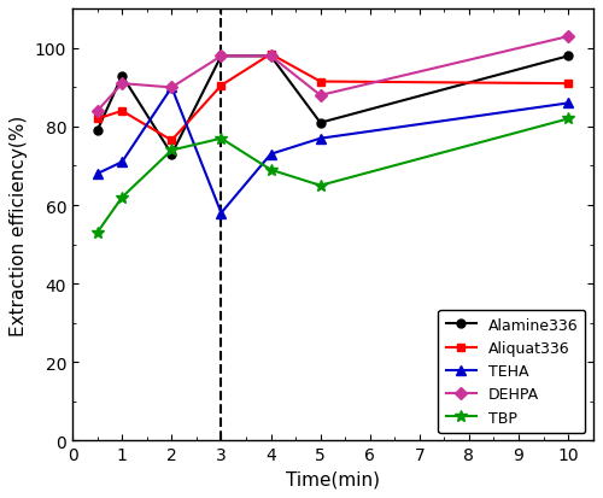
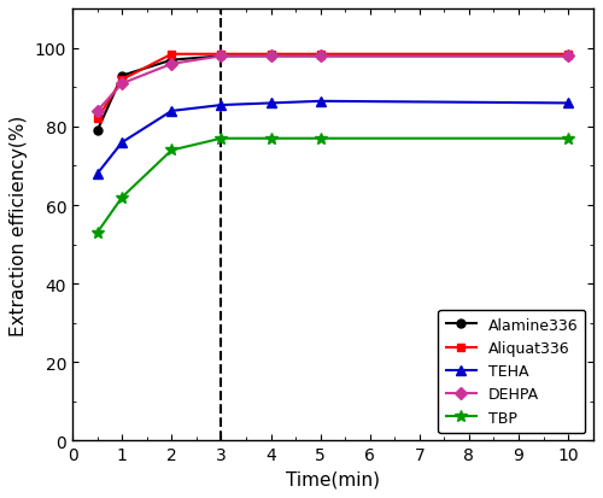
Aliquat336/1: 84.0 -> 92.0
TEHA/1: 71.0 -> 76.0
Alamine336/2: 73 -> 97
Aliquat336/2: 76.5 -> 98.5
TEHA/2: 90.0 -> 84.0
DEHPA/2: 90 -> 96
Aliquat336/3: 90.5 -> 98.5
TEHA/3: 58.0 -> 85.5
TEHA/4: 73.0 -> 86.0
TBP/4: 69 -> 77
Alamine336/5: 81 -> 98
Aliquat336/5: 91.5 -> 98.5
TEHA/5: 77.0 -> 86.5
DEHPA/5: 88 -> 98
TBP/5: 65 -> 77
Aliquat336/10: 91.0 -> 98.5
DEHPA/10: 103 -> 98
TBP/10: 82 -> 77
